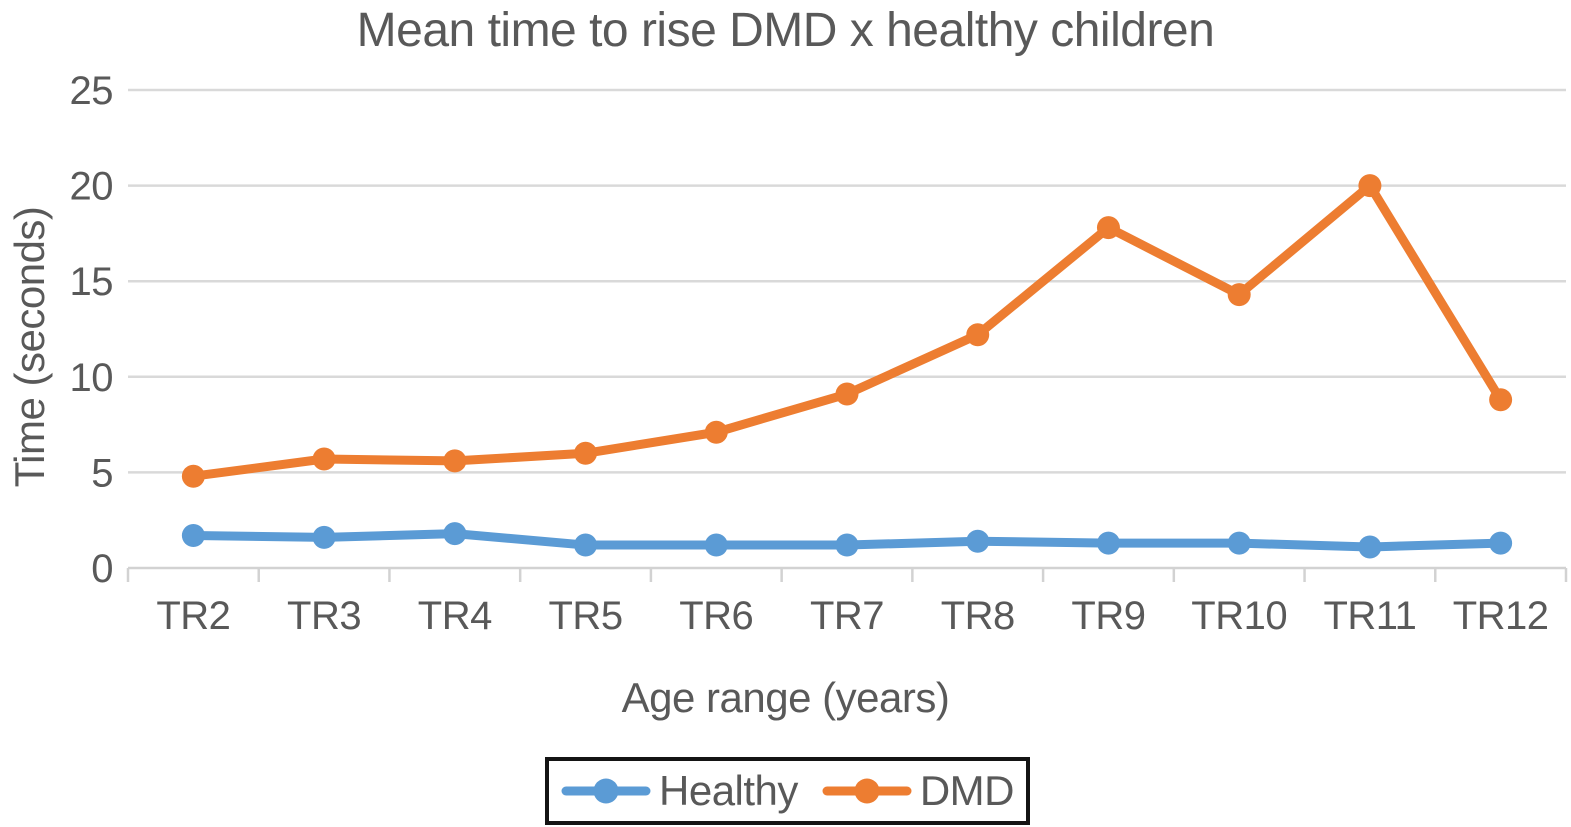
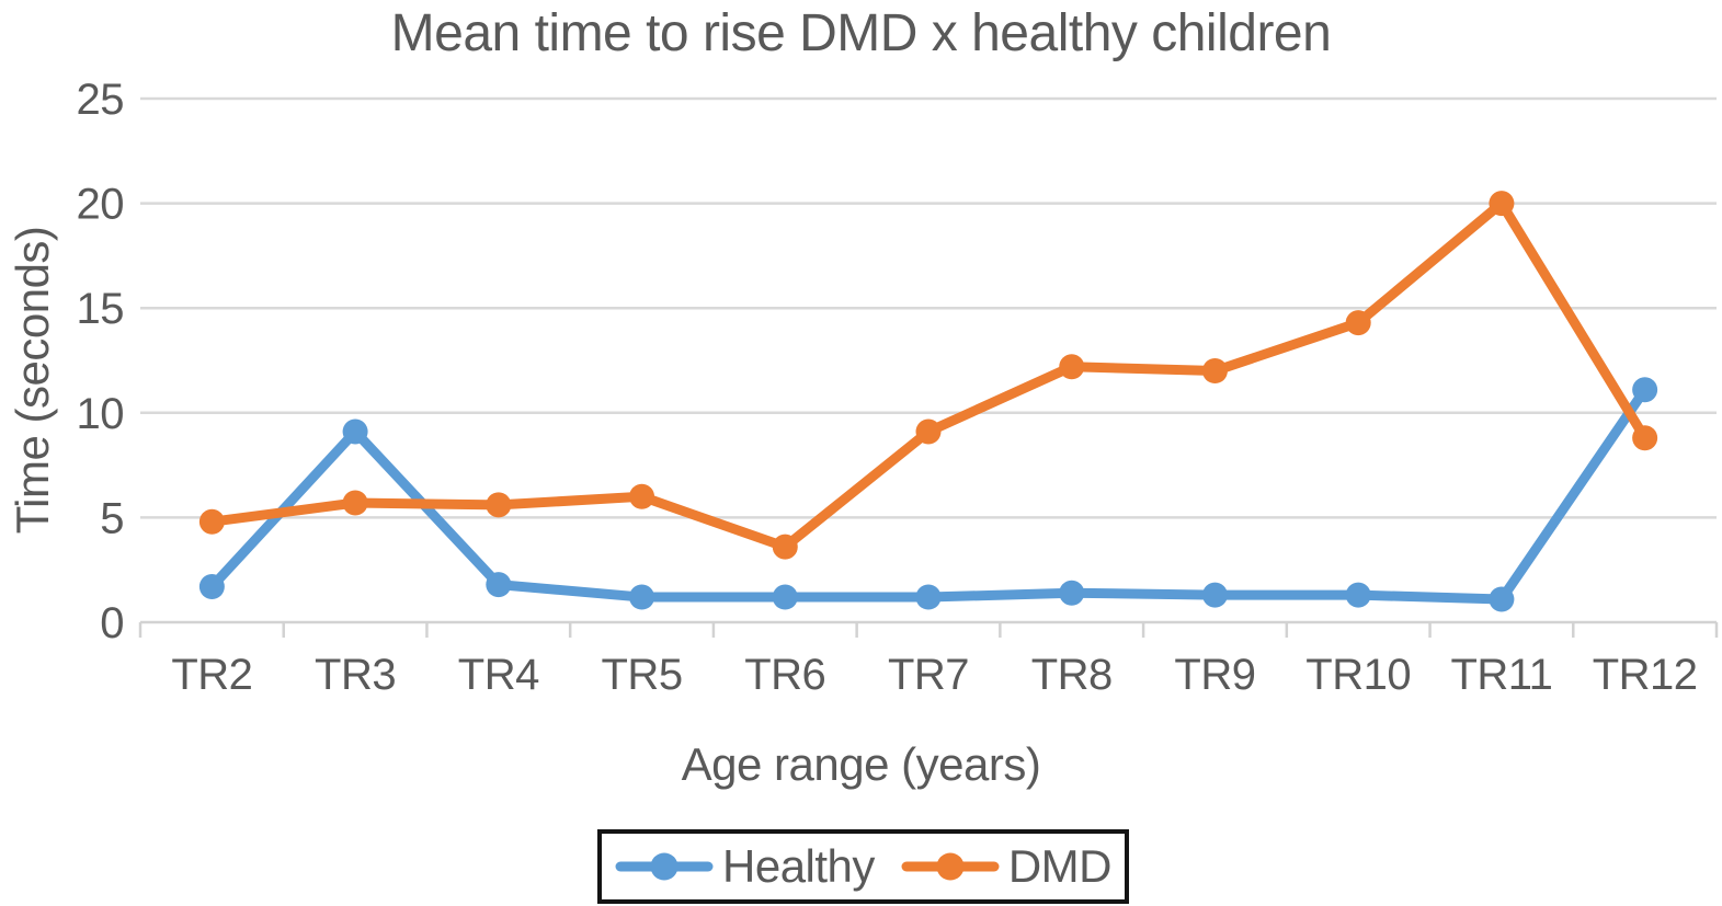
Healthy/TR3: 1.6 -> 9.1
DMD/TR6: 7.1 -> 3.6
DMD/TR9: 17.8 -> 12.0
Healthy/TR12: 1.3 -> 11.1
